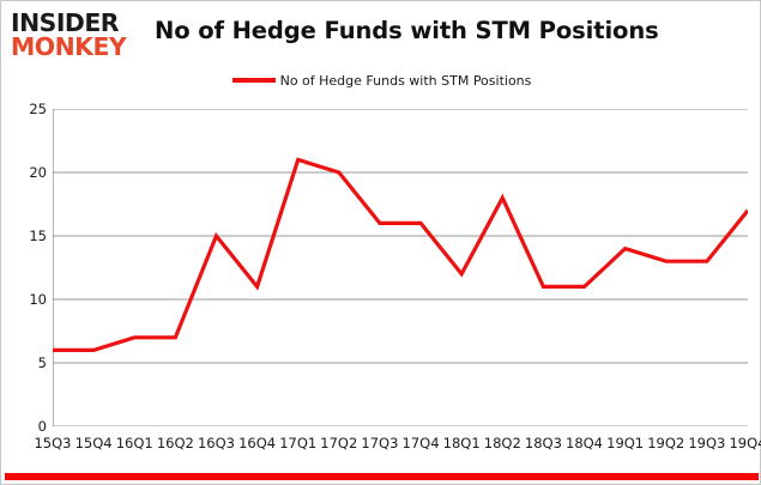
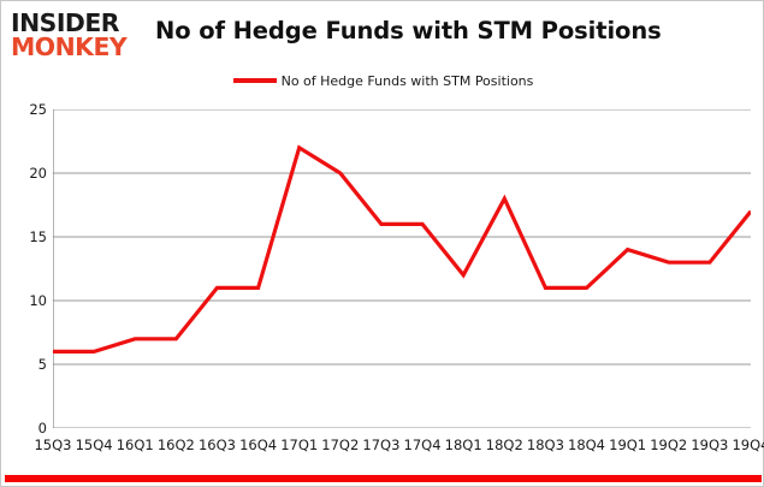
16Q3: 15 -> 11
17Q1: 21 -> 22
